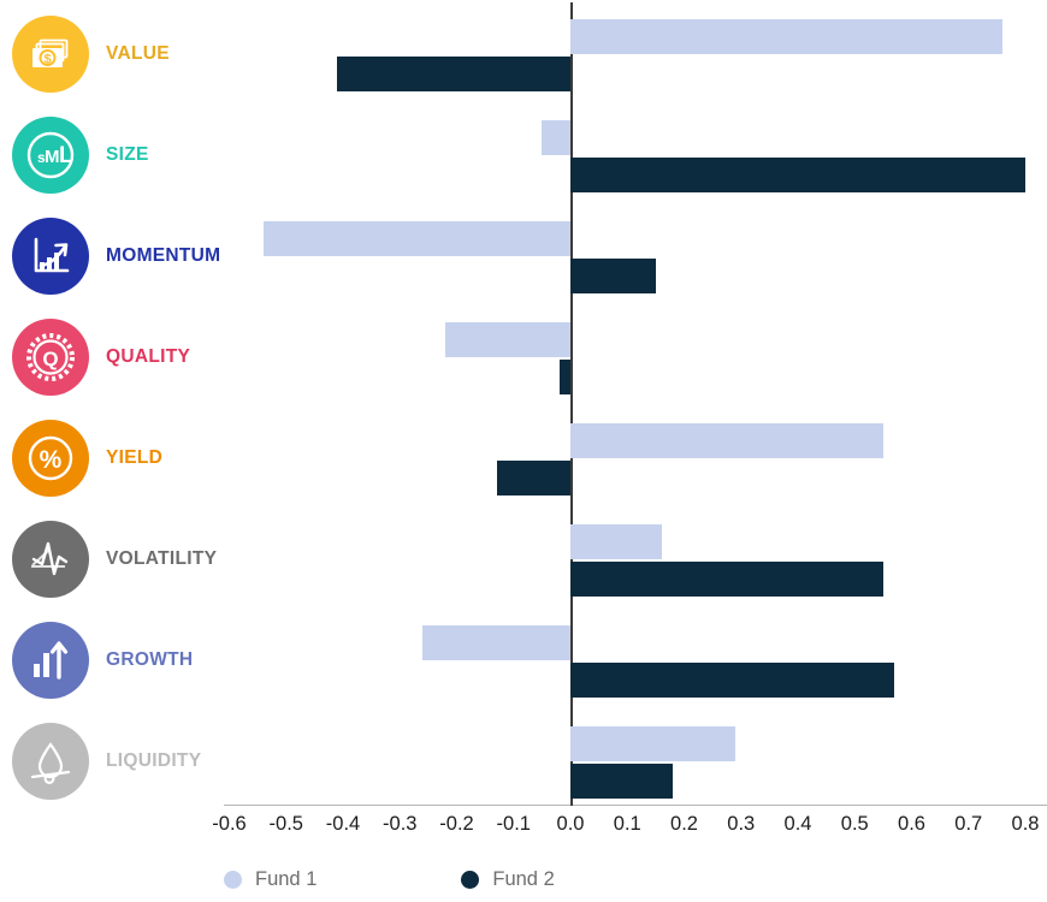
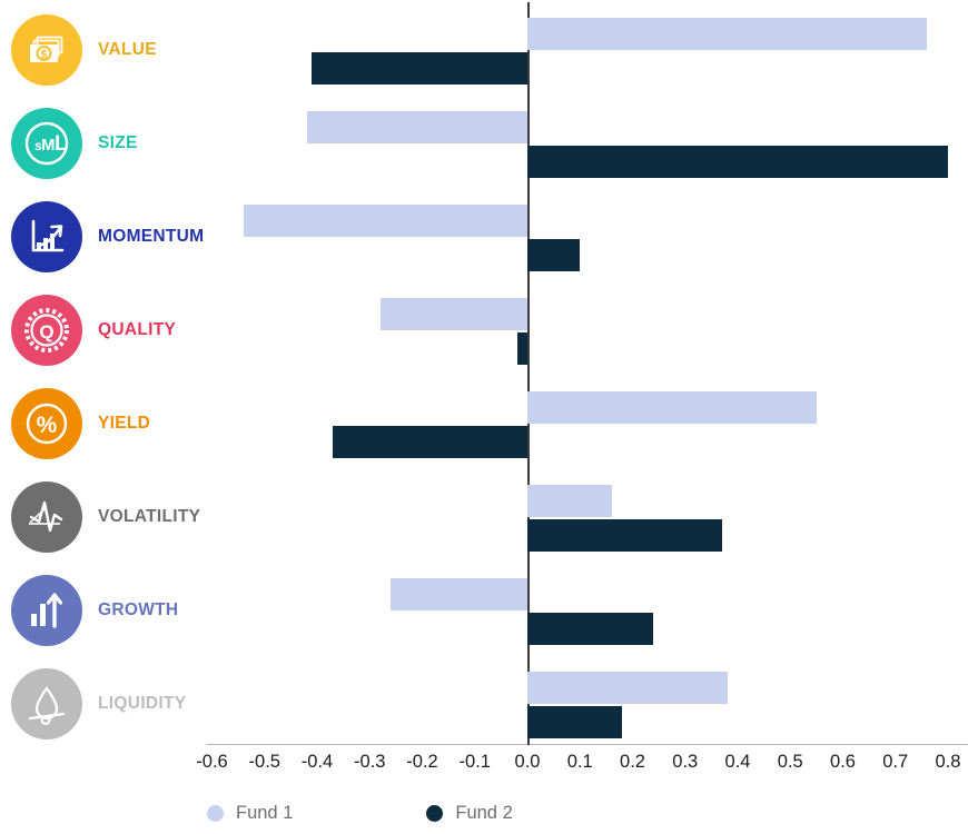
Fund 1/SIZE: -0.05 -> -0.42
Fund 2/MOMENTUM: 0.15 -> 0.10
Fund 1/QUALITY: -0.22 -> -0.28
Fund 2/YIELD: -0.13 -> -0.37
Fund 2/VOLATILITY: 0.55 -> 0.37
Fund 2/GROWTH: 0.57 -> 0.24
Fund 1/LIQUIDITY: 0.29 -> 0.38
